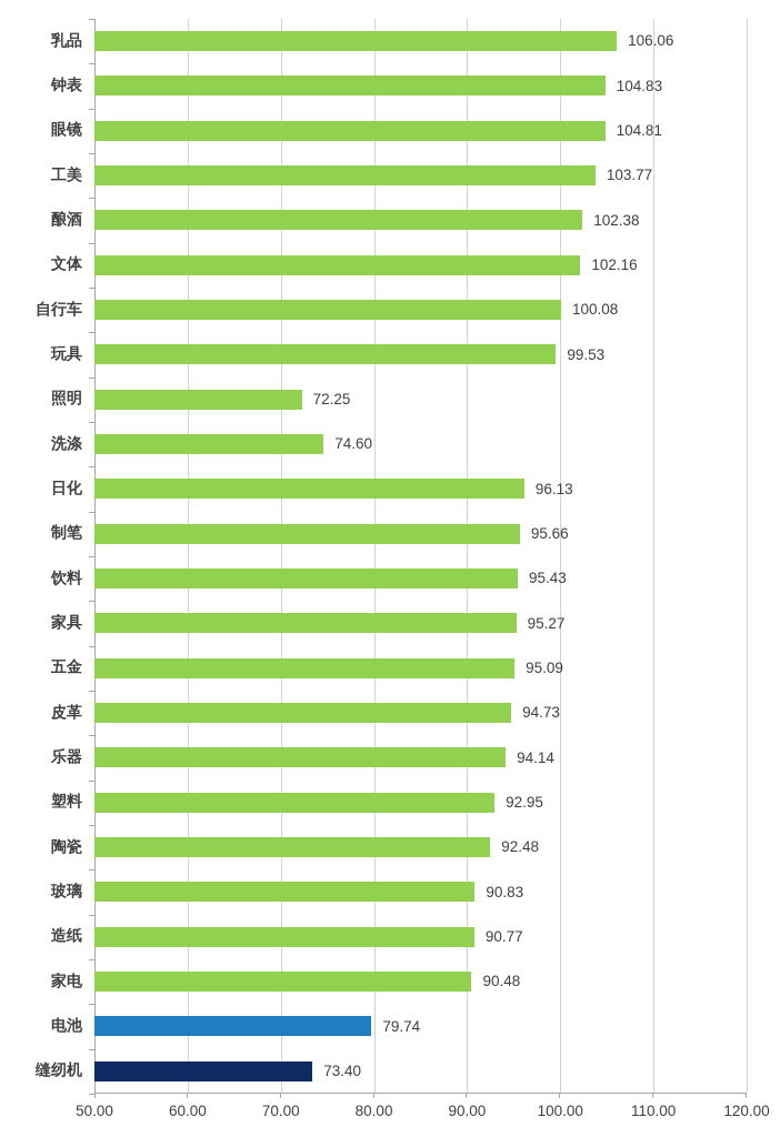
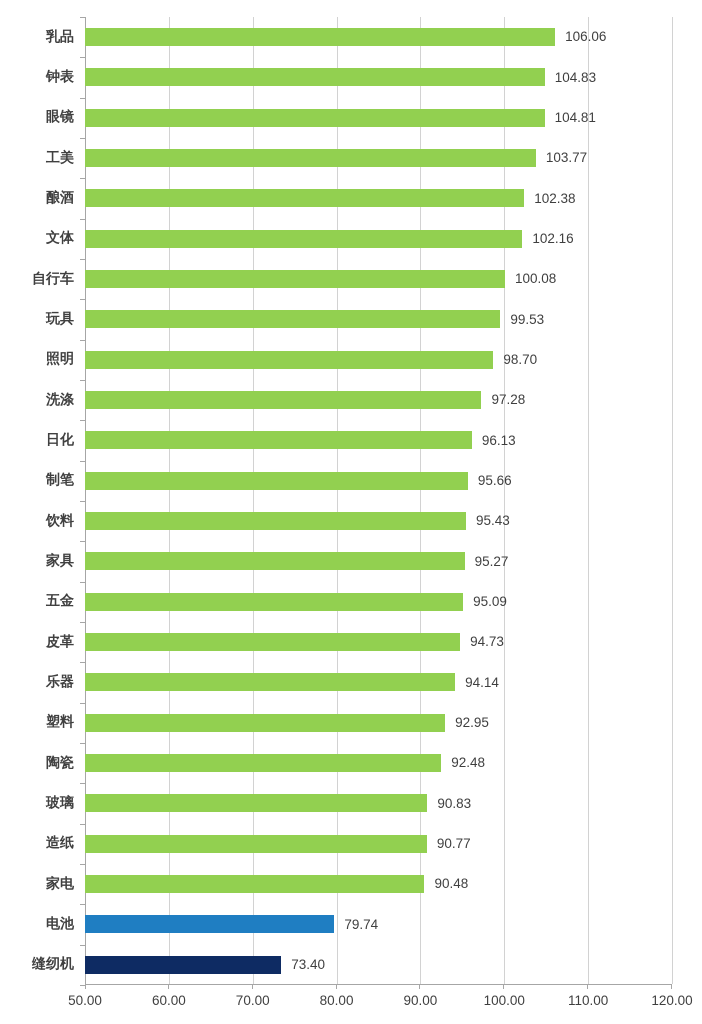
照明: 72.25 -> 98.70
洗涤: 74.60 -> 97.28
